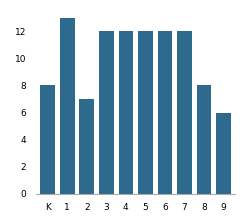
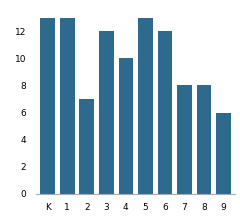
K: 8 -> 13
4: 12 -> 10
5: 12 -> 13
7: 12 -> 8
